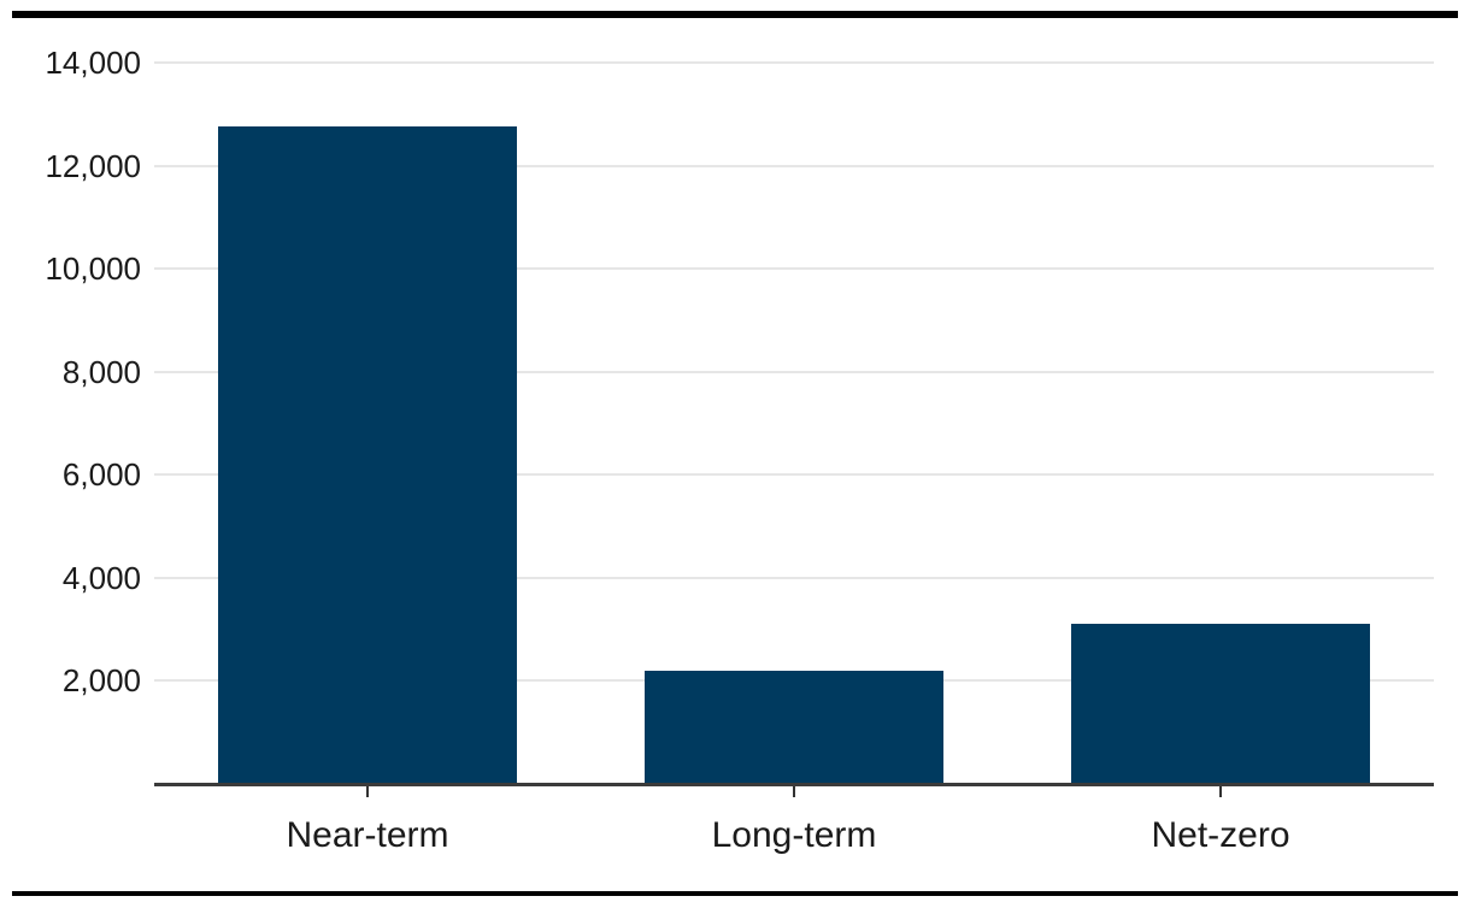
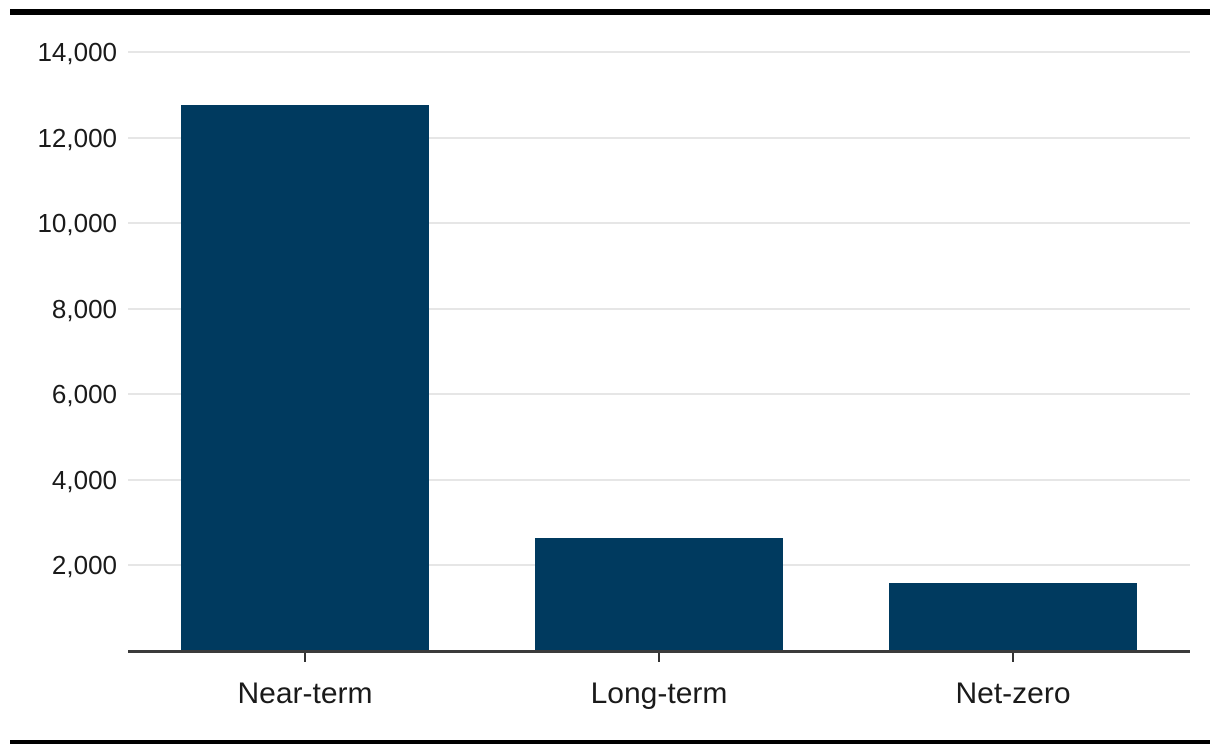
Long-term: 2200 -> 2600
Net-zero: 3100 -> 1600
